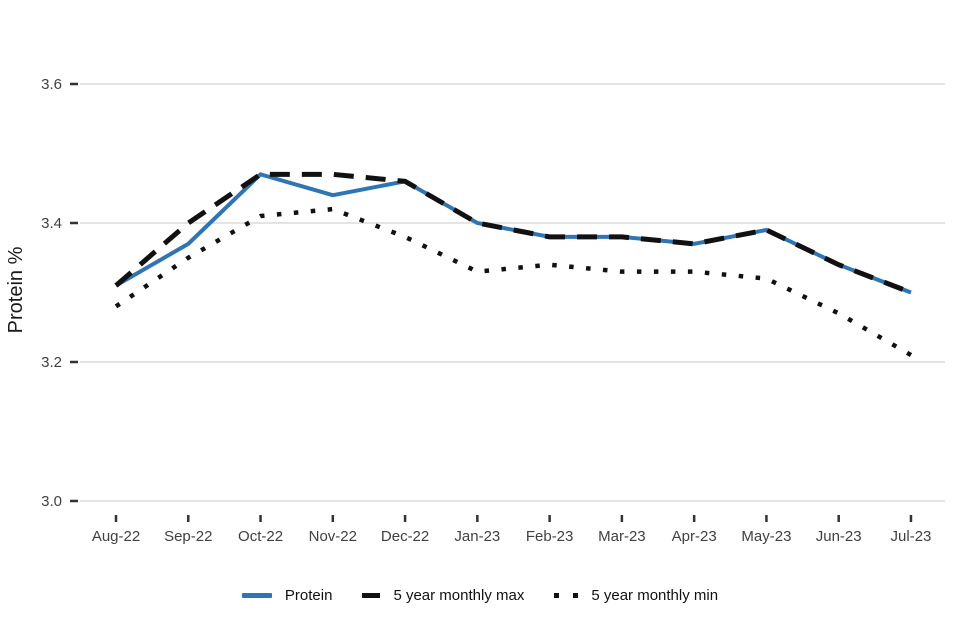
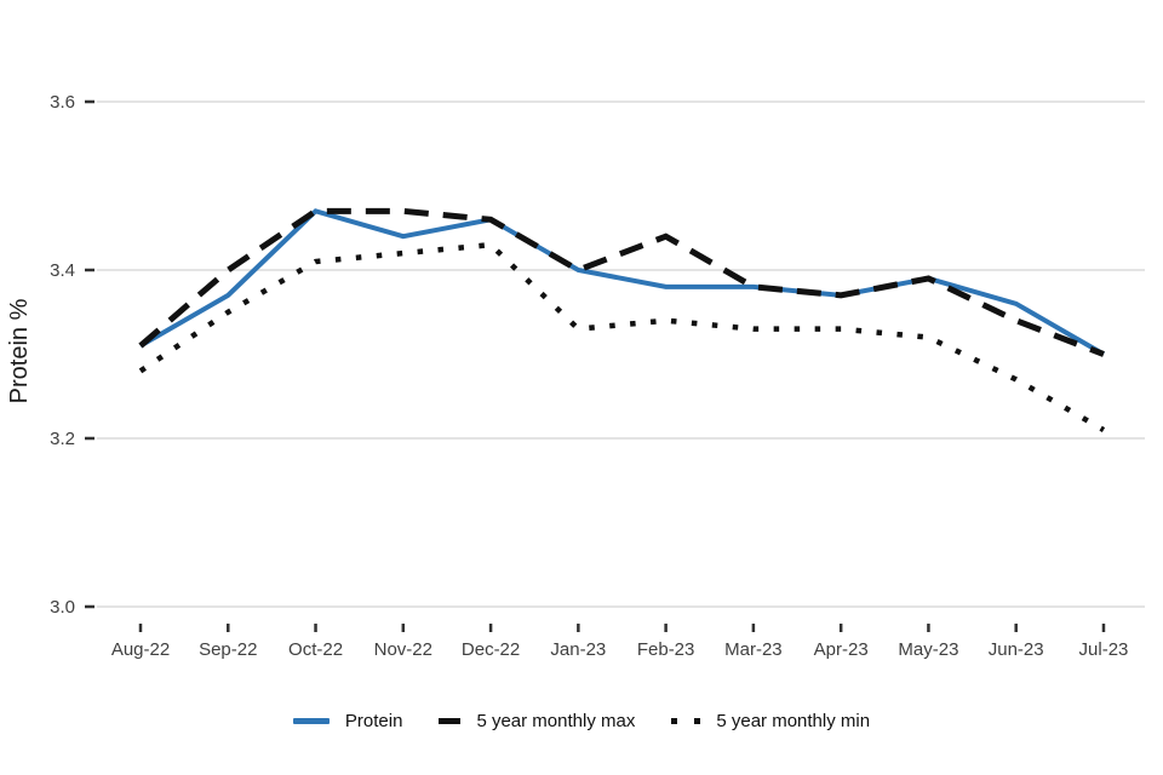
5 year monthly min/Dec-22: 3.38 -> 3.43
5 year monthly max/Feb-23: 3.38 -> 3.44
Protein/Jun-23: 3.34 -> 3.36
